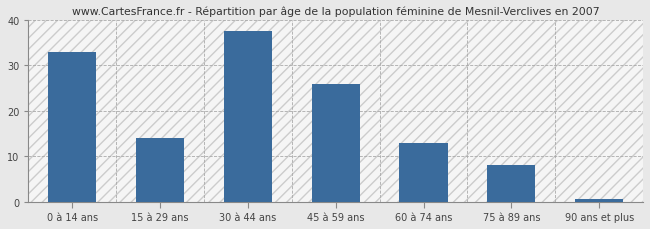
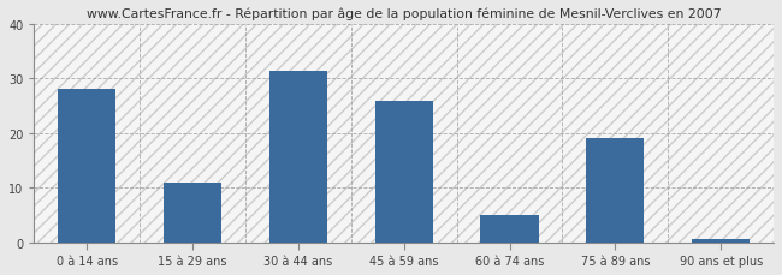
0 à 14 ans: 33.0 -> 28.0
15 à 29 ans: 14.0 -> 11.0
30 à 44 ans: 37.5 -> 31.5
60 à 74 ans: 13.0 -> 5.0
75 à 89 ans: 8.0 -> 19.0
